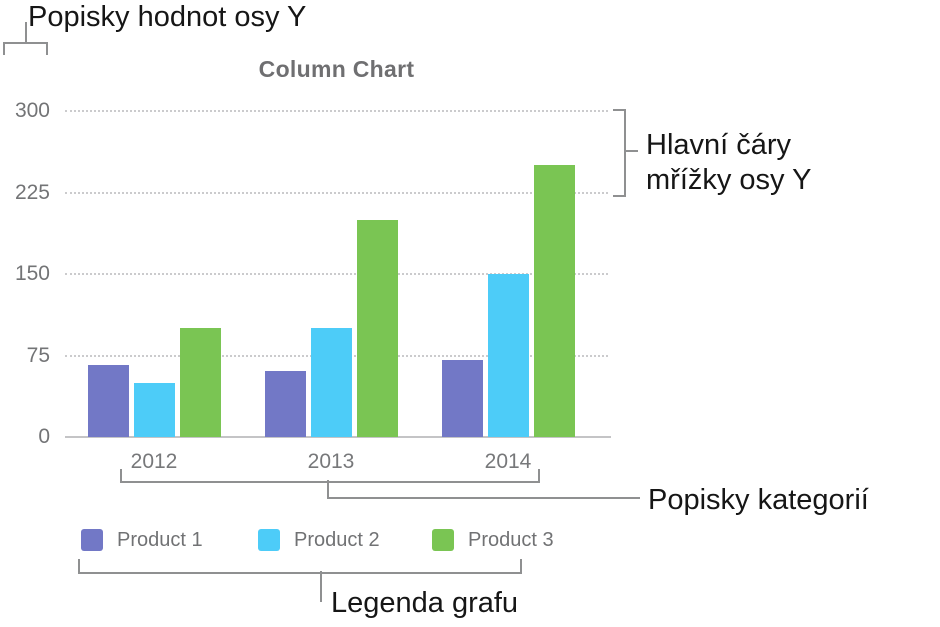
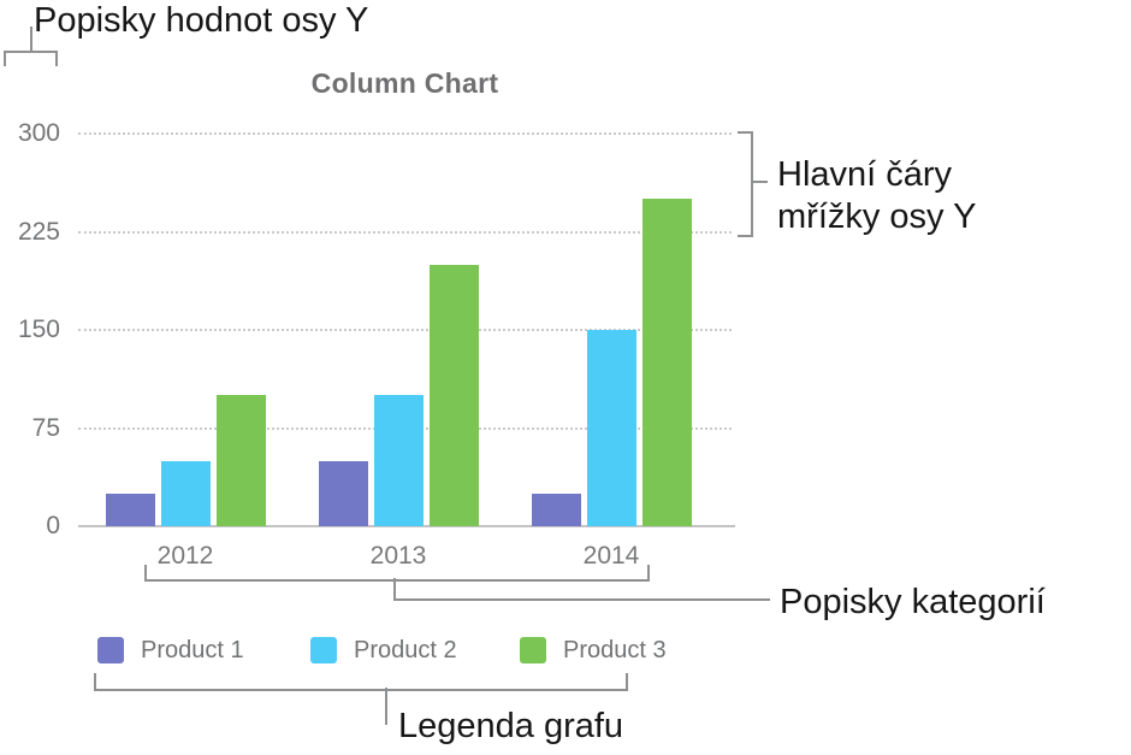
Product 1/2012: 66 -> 25
Product 1/2013: 61 -> 50
Product 1/2014: 71 -> 25
